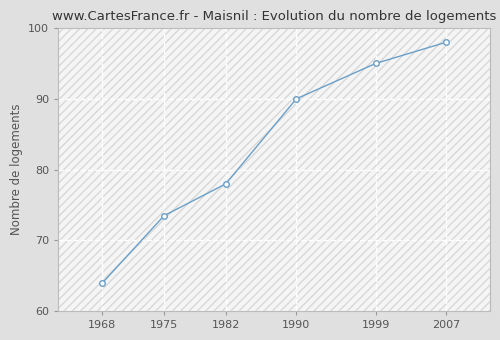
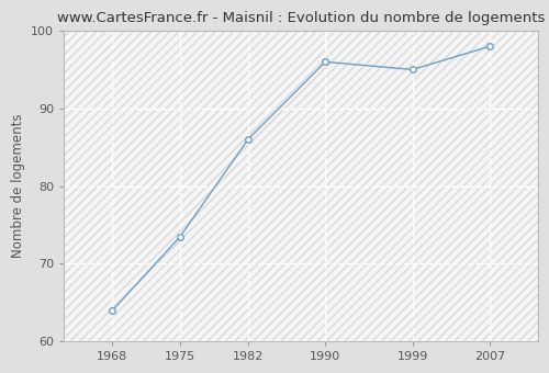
1982: 78.0 -> 86.0
1990: 90.0 -> 96.0
